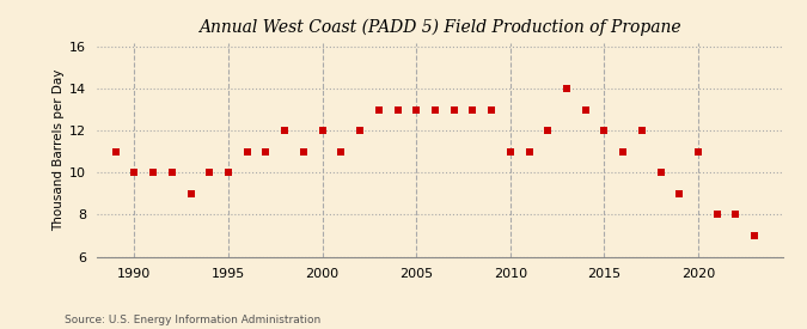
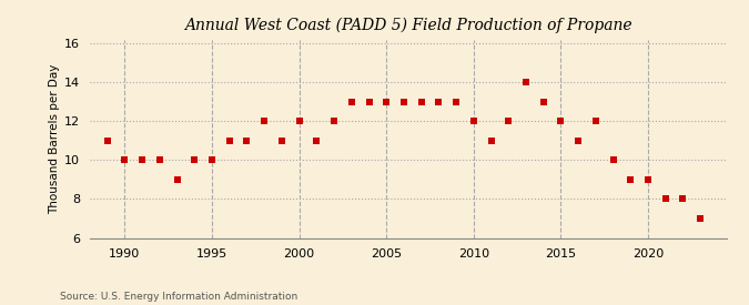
2010: 11 -> 12
2020: 11 -> 9
